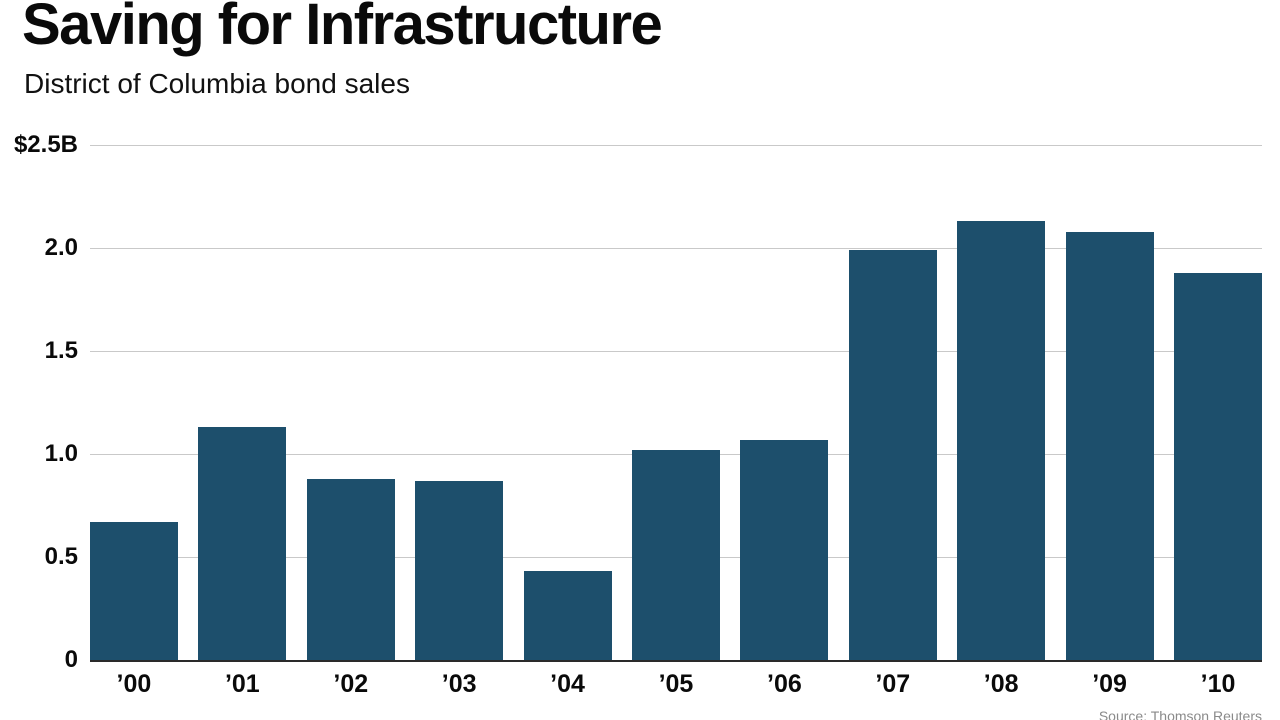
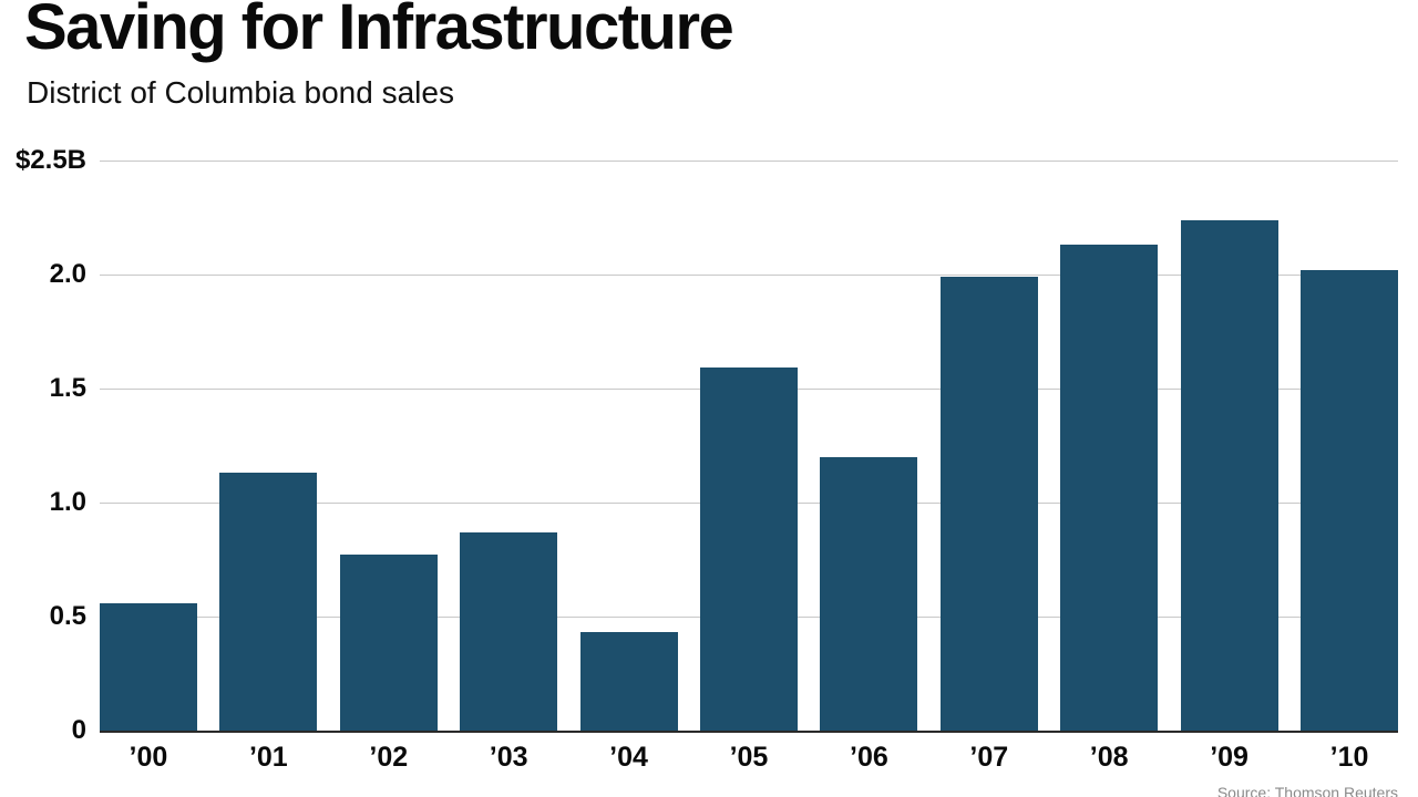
’00: $0.67B -> $0.56B
’02: $0.88B -> $0.77B
’05: $1.02B -> $1.59B
’06: $1.07B -> $1.20B
’09: $2.08B -> $2.24B
’10: $1.88B -> $2.02B
